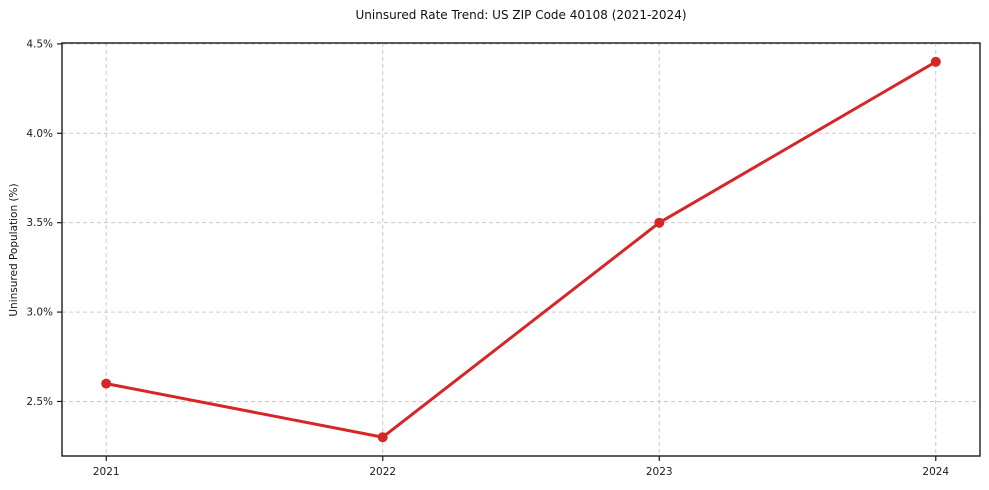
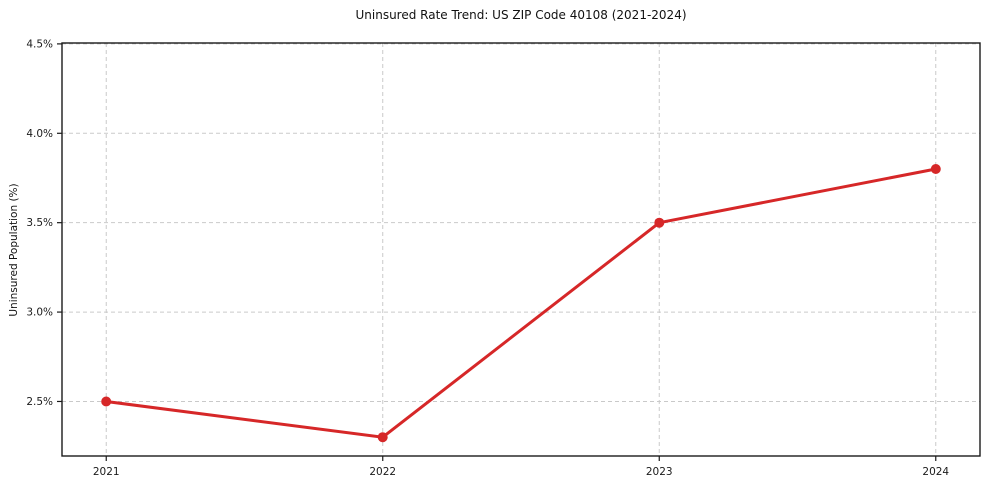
2021: 2.6% -> 2.5%
2024: 4.4% -> 3.8%
